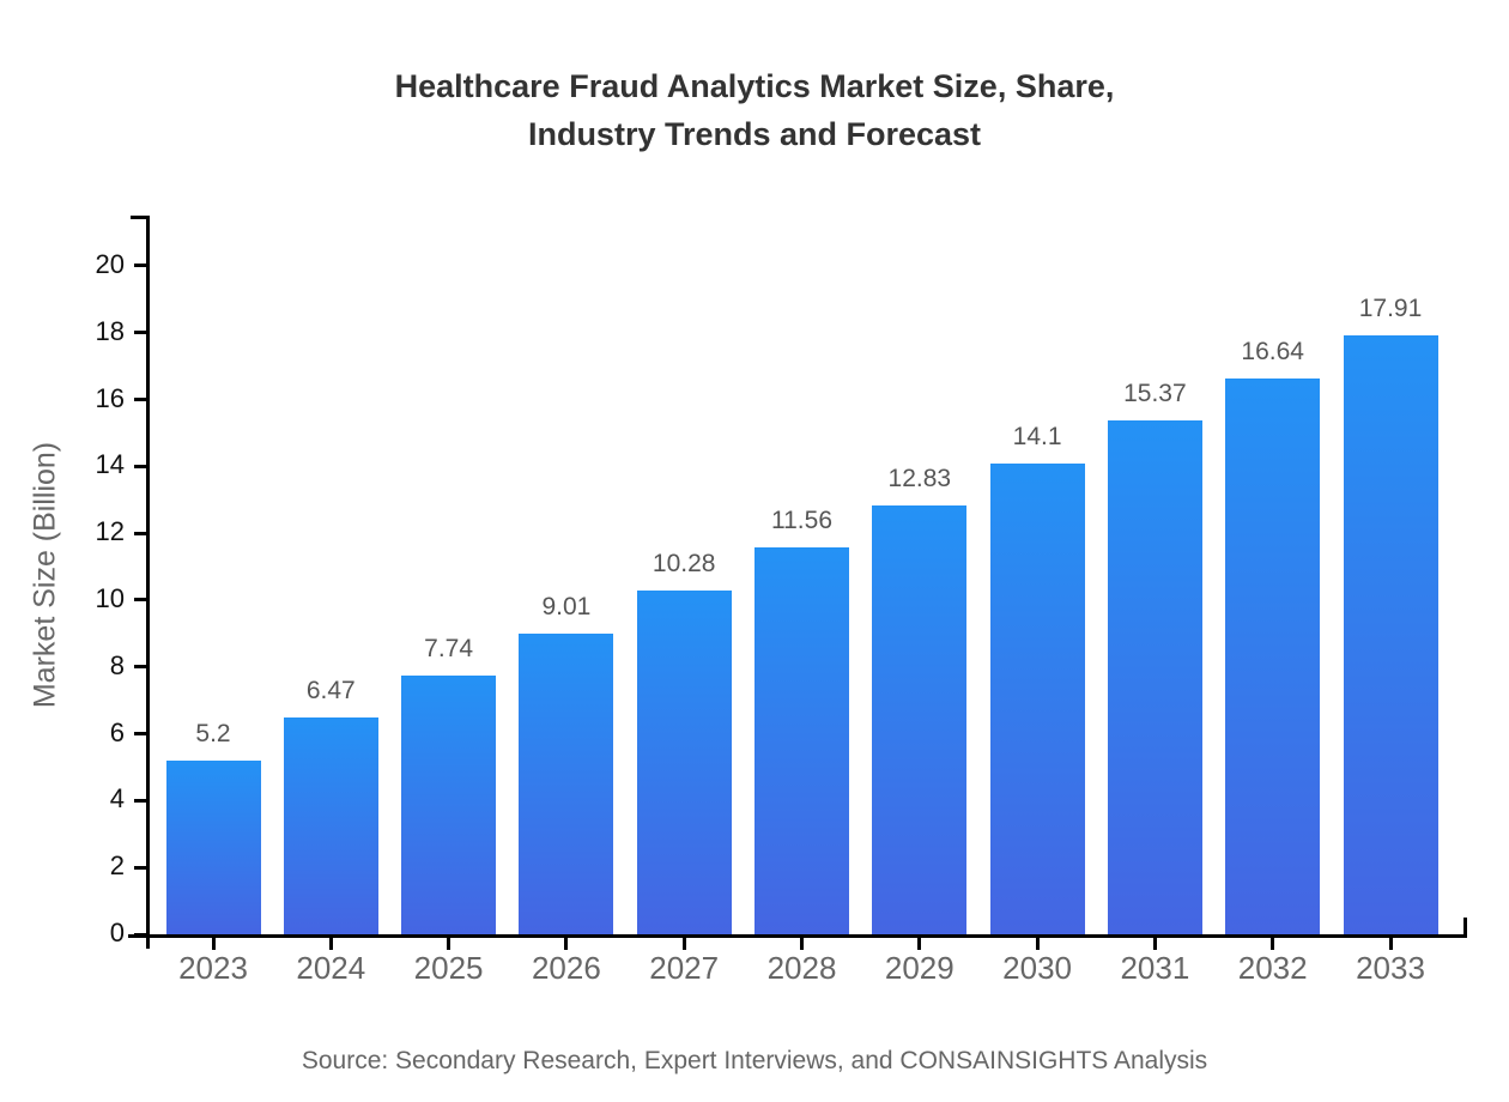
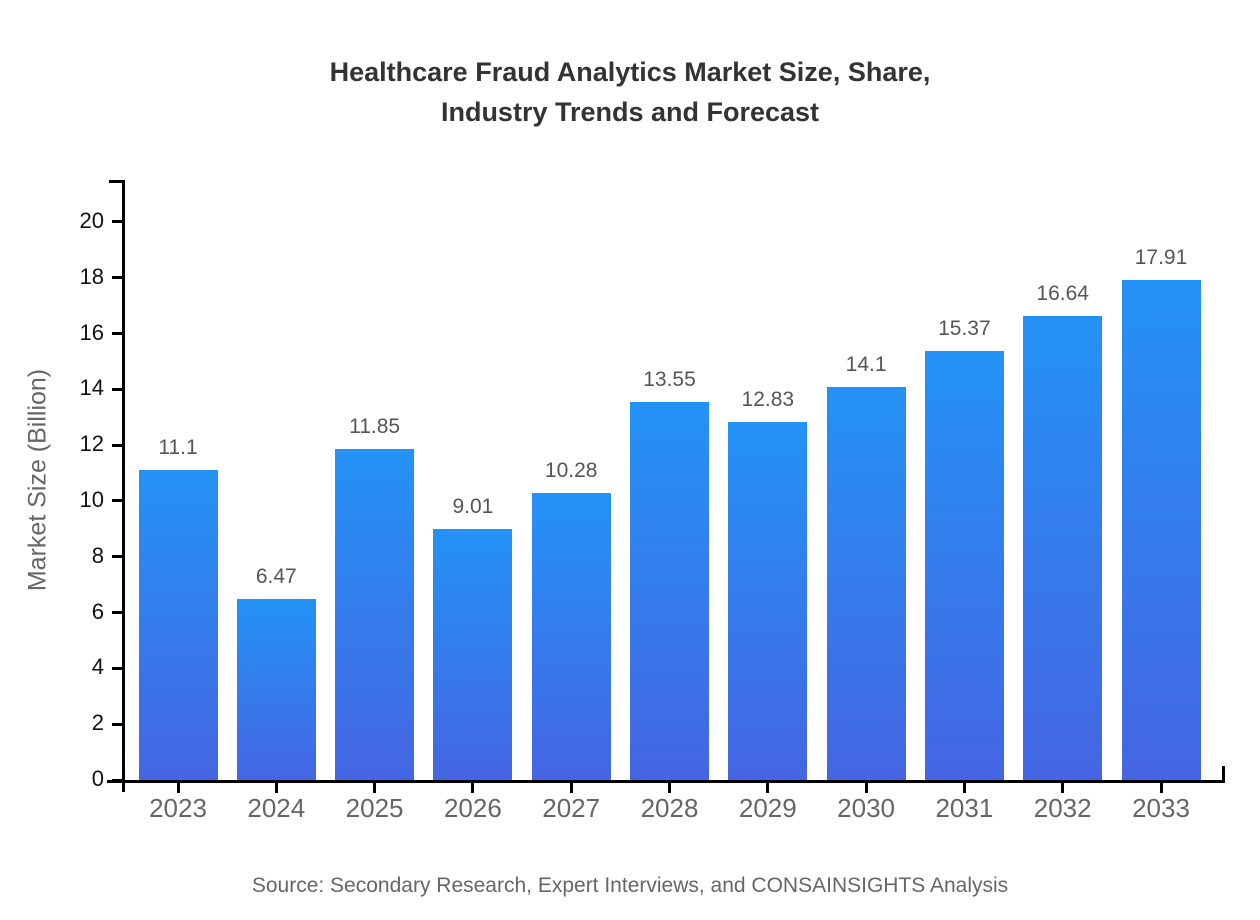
2023: 5.2 -> 11.1
2025: 7.74 -> 11.85
2028: 11.56 -> 13.55
